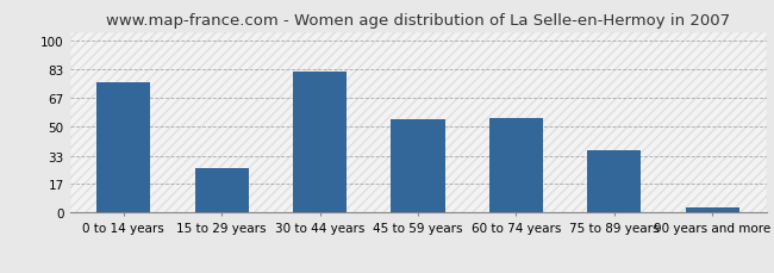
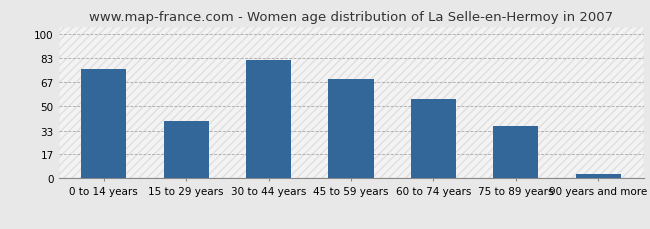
15 to 29 years: 26 -> 40
45 to 59 years: 54 -> 69
